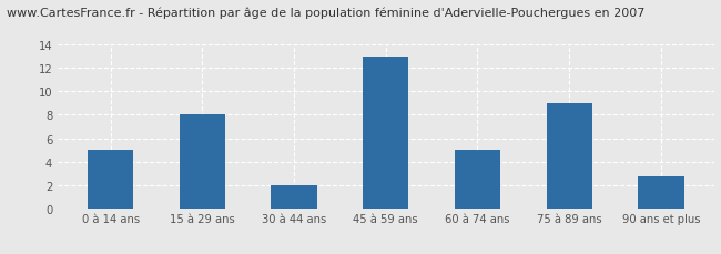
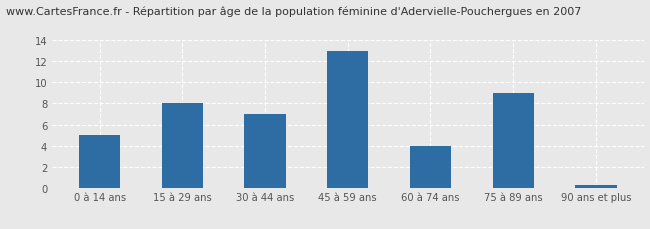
30 à 44 ans: 2.0 -> 7.0
60 à 74 ans: 5.0 -> 4.0
90 ans et plus: 2.7 -> 0.2
